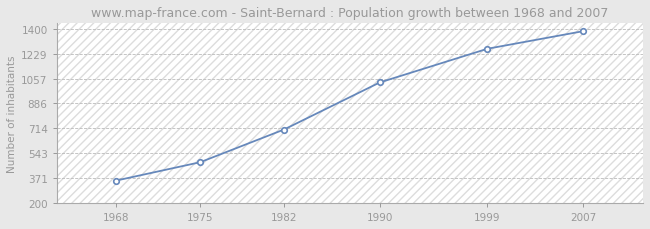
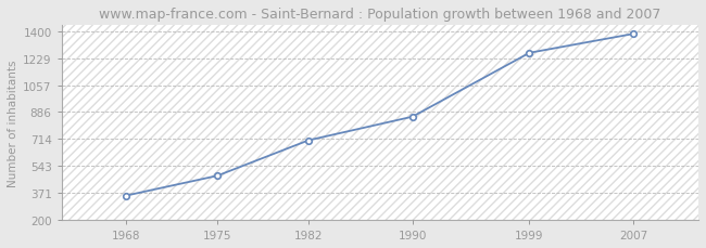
1990: 1030 -> 860
